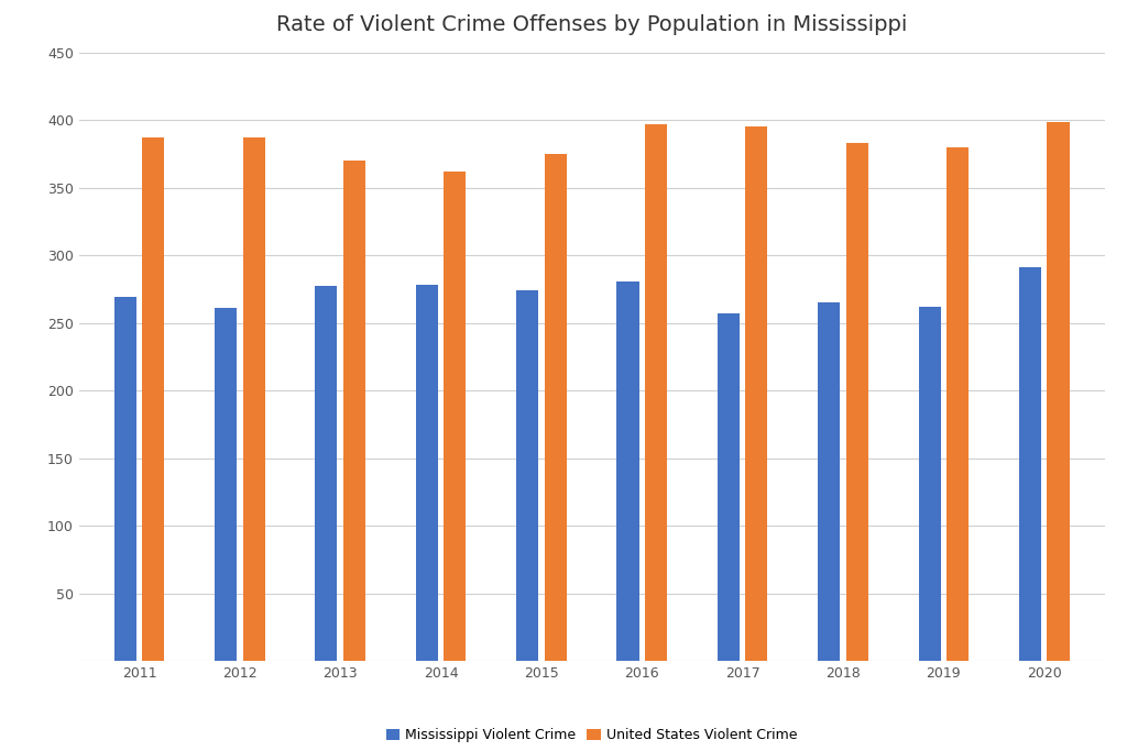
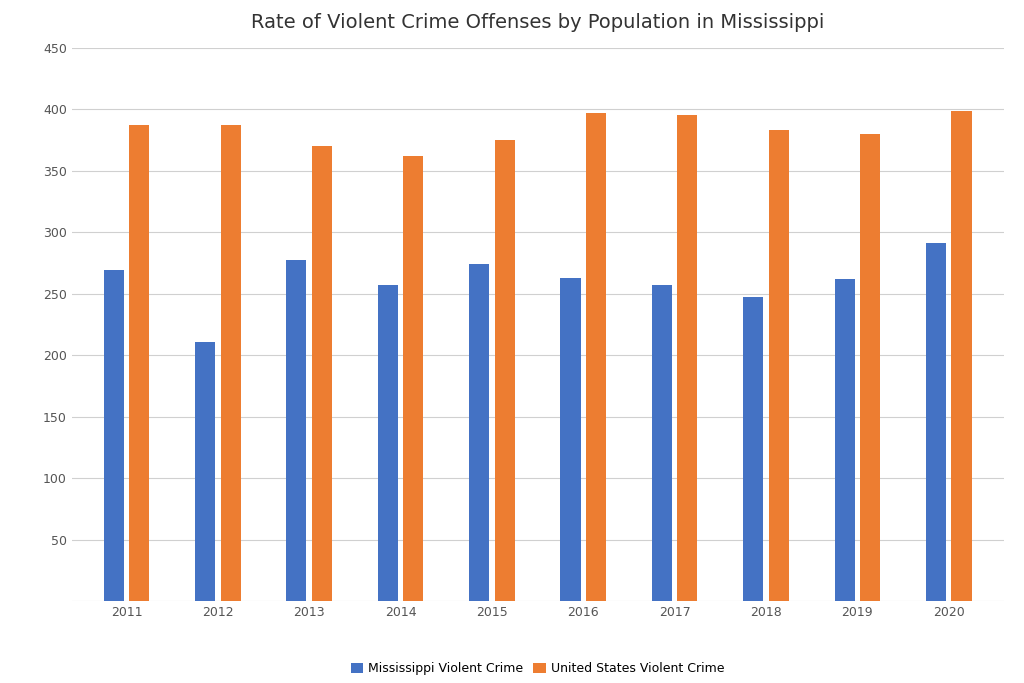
Mississippi Violent Crime/2012: 261 -> 211
Mississippi Violent Crime/2014: 278 -> 257
Mississippi Violent Crime/2016: 281 -> 263
Mississippi Violent Crime/2018: 265 -> 247
